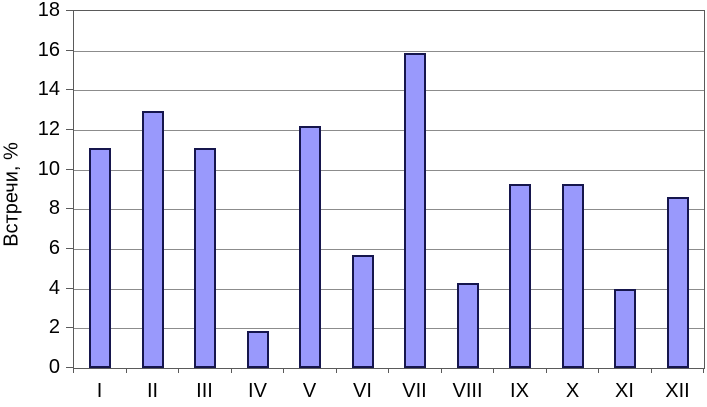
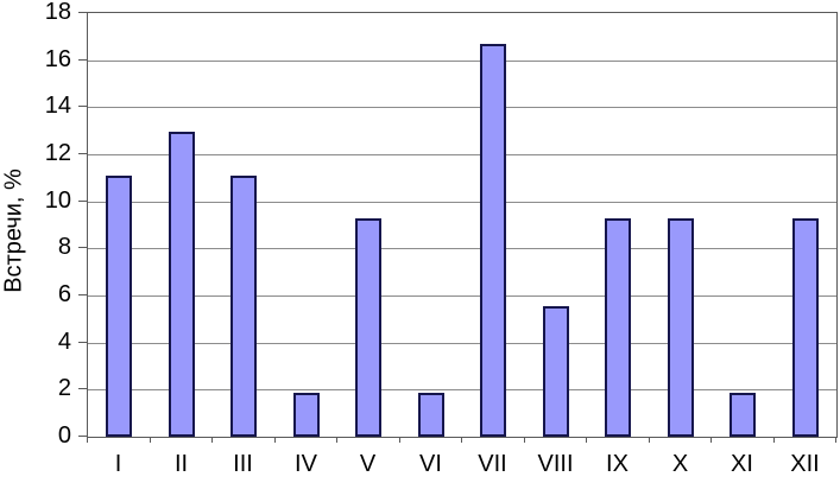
V: 12.2 -> 9.3
VI: 5.7 -> 1.9
VII: 15.9 -> 16.7
VIII: 4.3 -> 5.6
XI: 4.0 -> 1.9
XII: 8.6 -> 9.3
